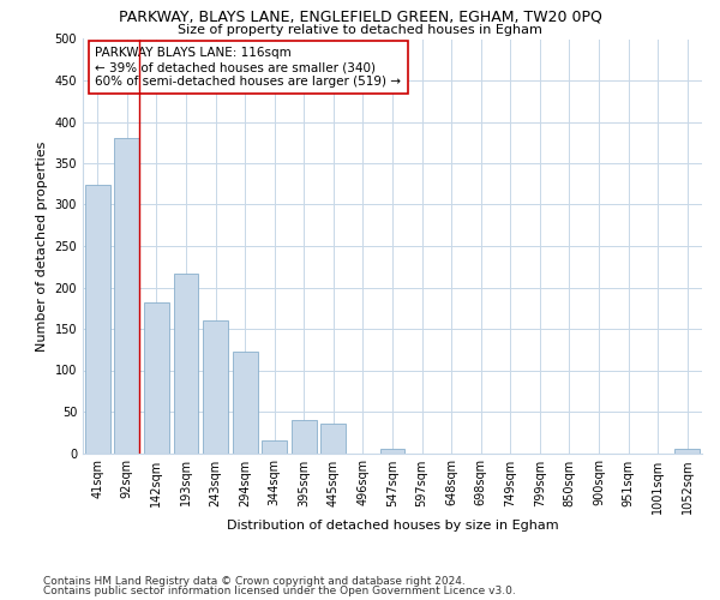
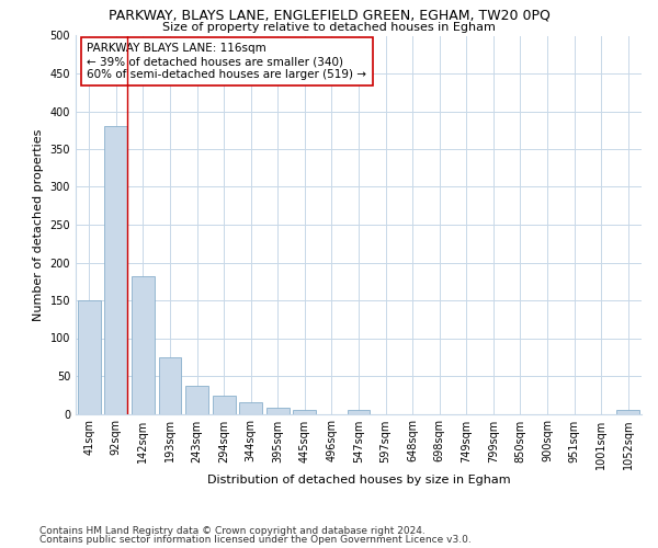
41sqm: 324 -> 150
193sqm: 216 -> 75
243sqm: 160 -> 37
294sqm: 122 -> 24
395sqm: 40 -> 8
445sqm: 36 -> 5
